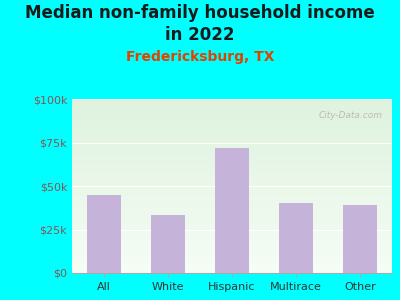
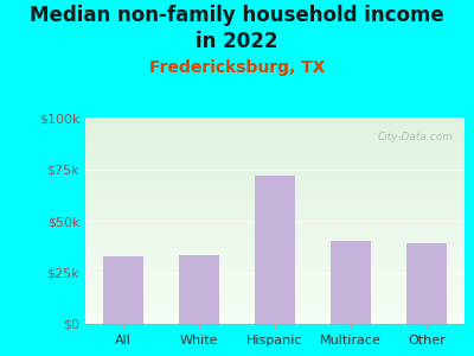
All: $45k -> $33k
